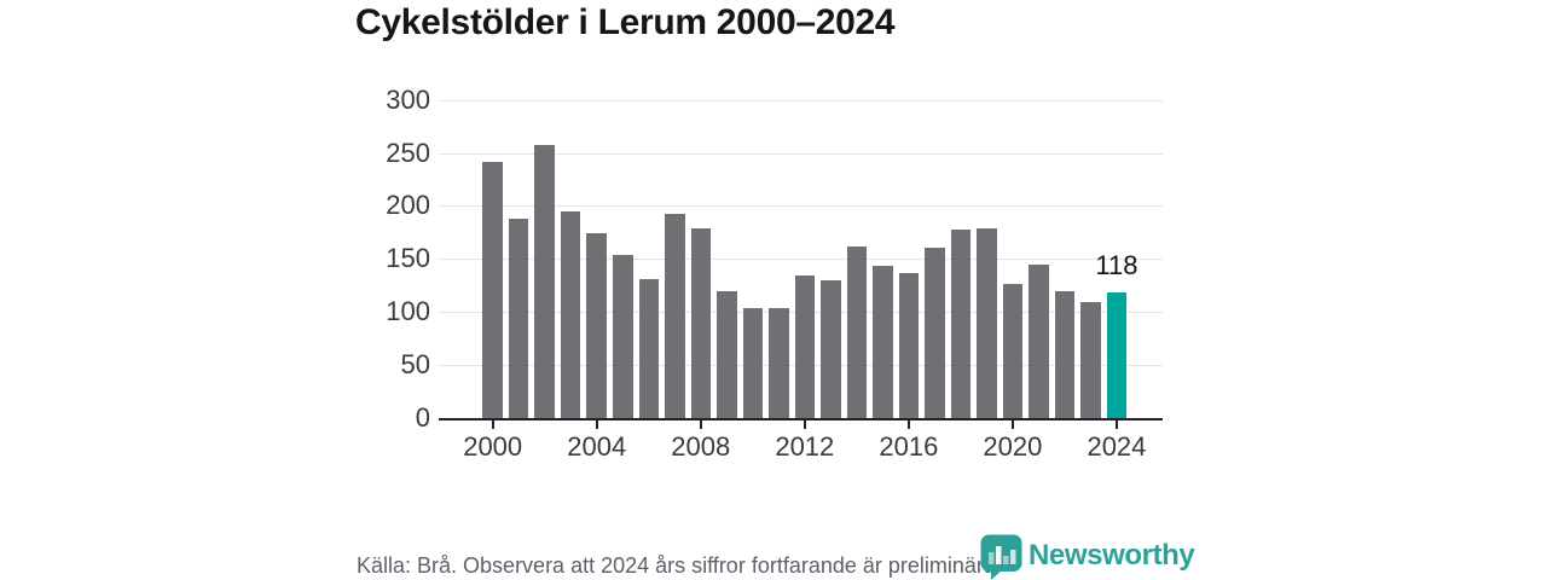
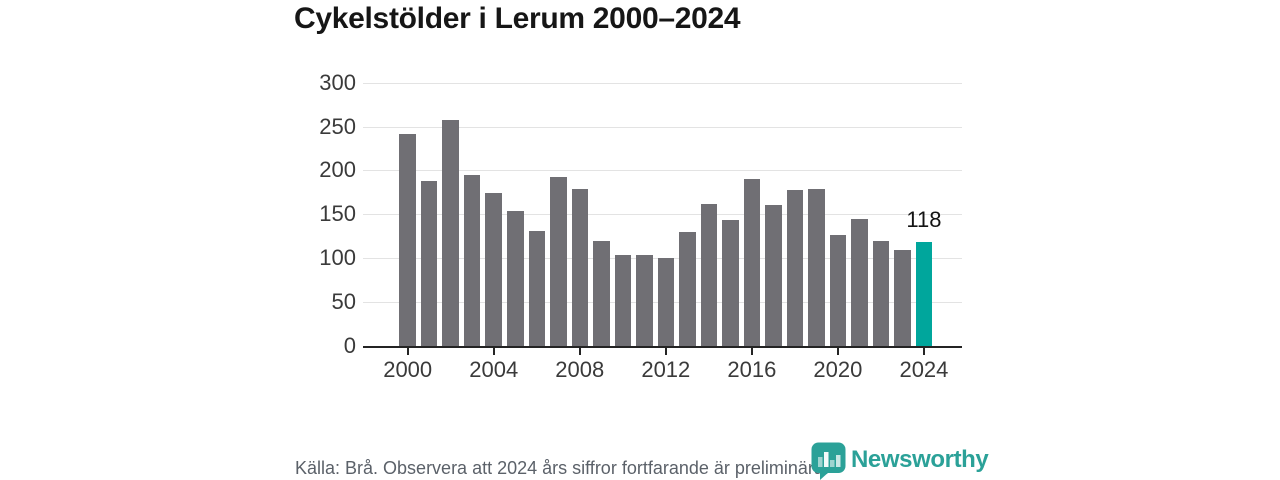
2012: 130 -> 100
2016: 140 -> 190
